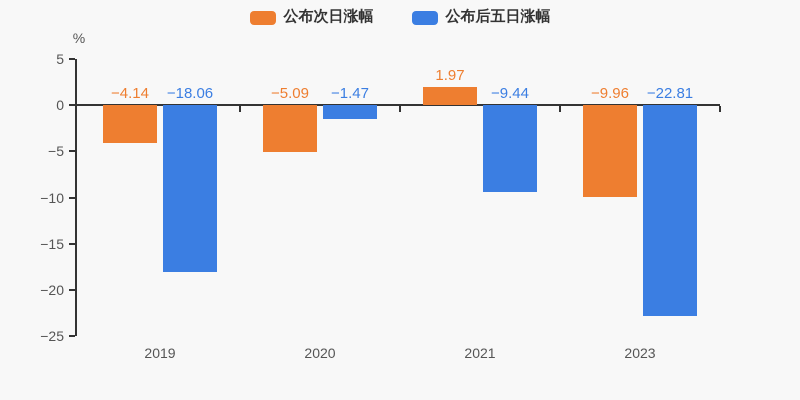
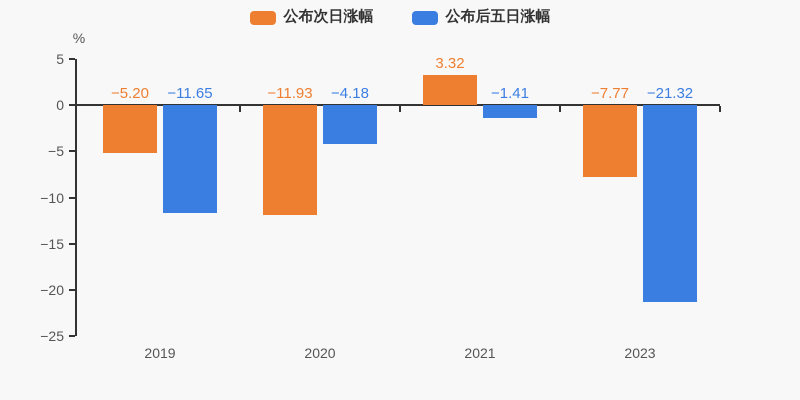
公布次日涨幅/2019: −4.14 -> −5.20
公布后五日涨幅/2019: −18.06 -> −11.65
公布次日涨幅/2020: −5.09 -> −11.93
公布后五日涨幅/2020: −1.47 -> −4.18
公布次日涨幅/2021: 1.97 -> 3.32
公布后五日涨幅/2021: −9.44 -> −1.41
公布次日涨幅/2023: −9.96 -> −7.77
公布后五日涨幅/2023: −22.81 -> −21.32
